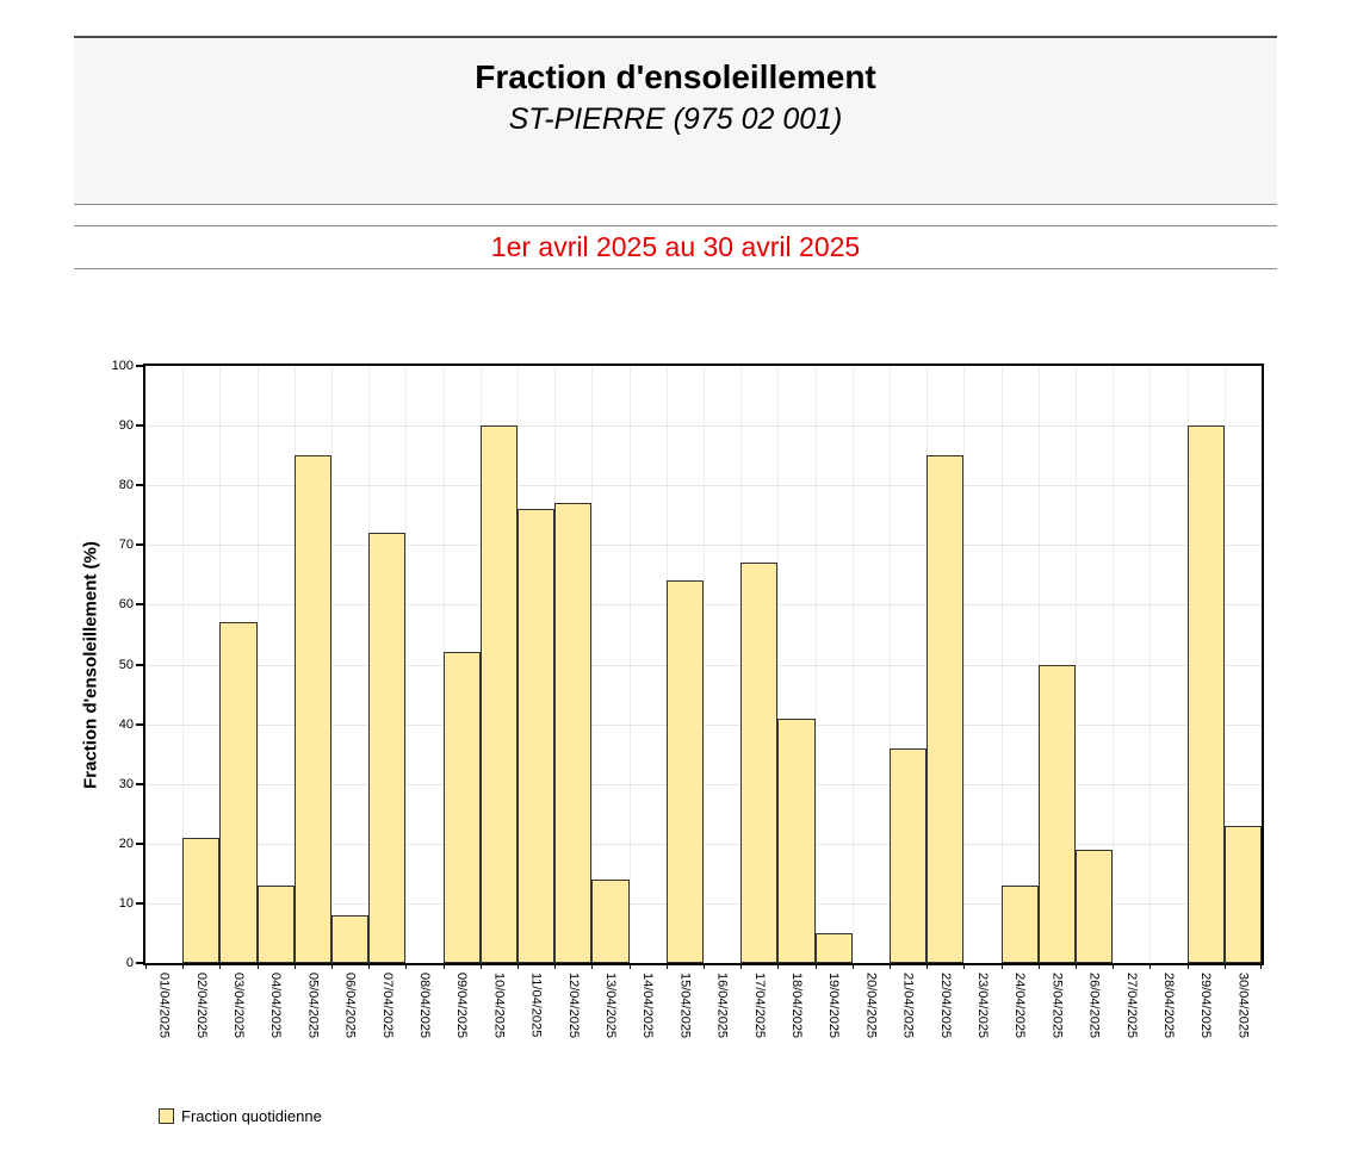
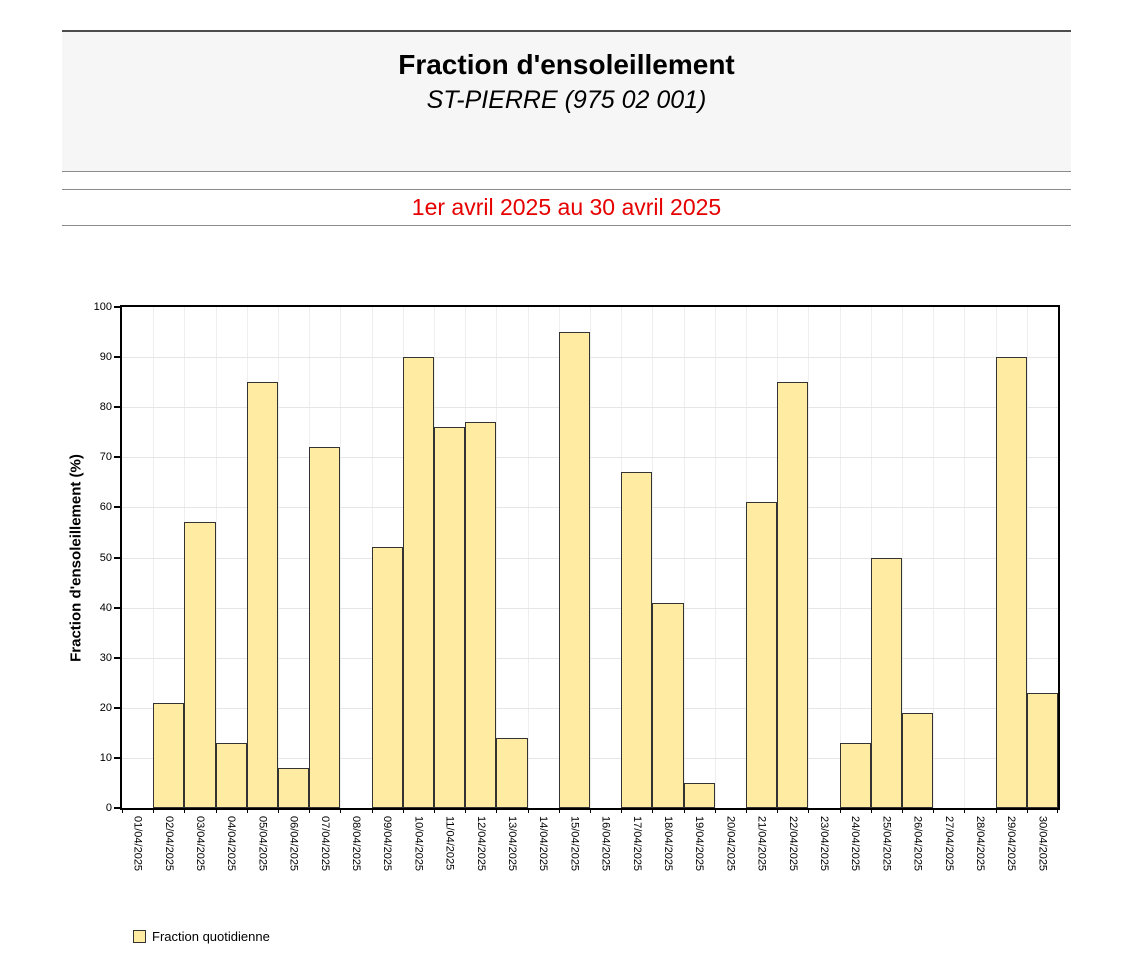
15/04/2025: 64 -> 95
21/04/2025: 36 -> 61
